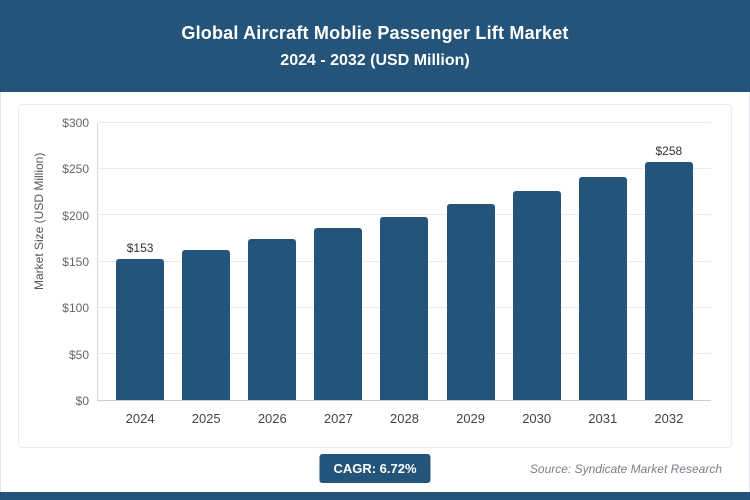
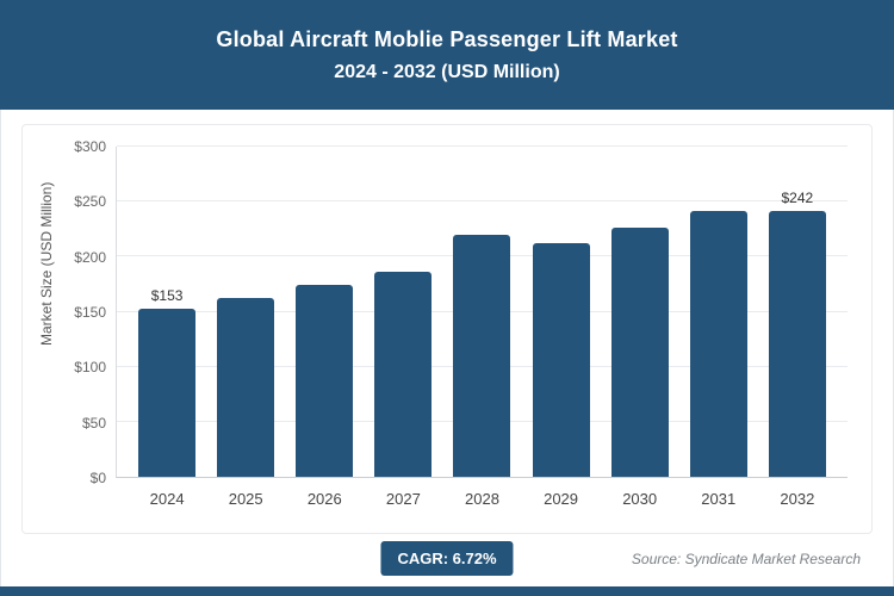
2028: $200 -> $220
2032: $258 -> $242
